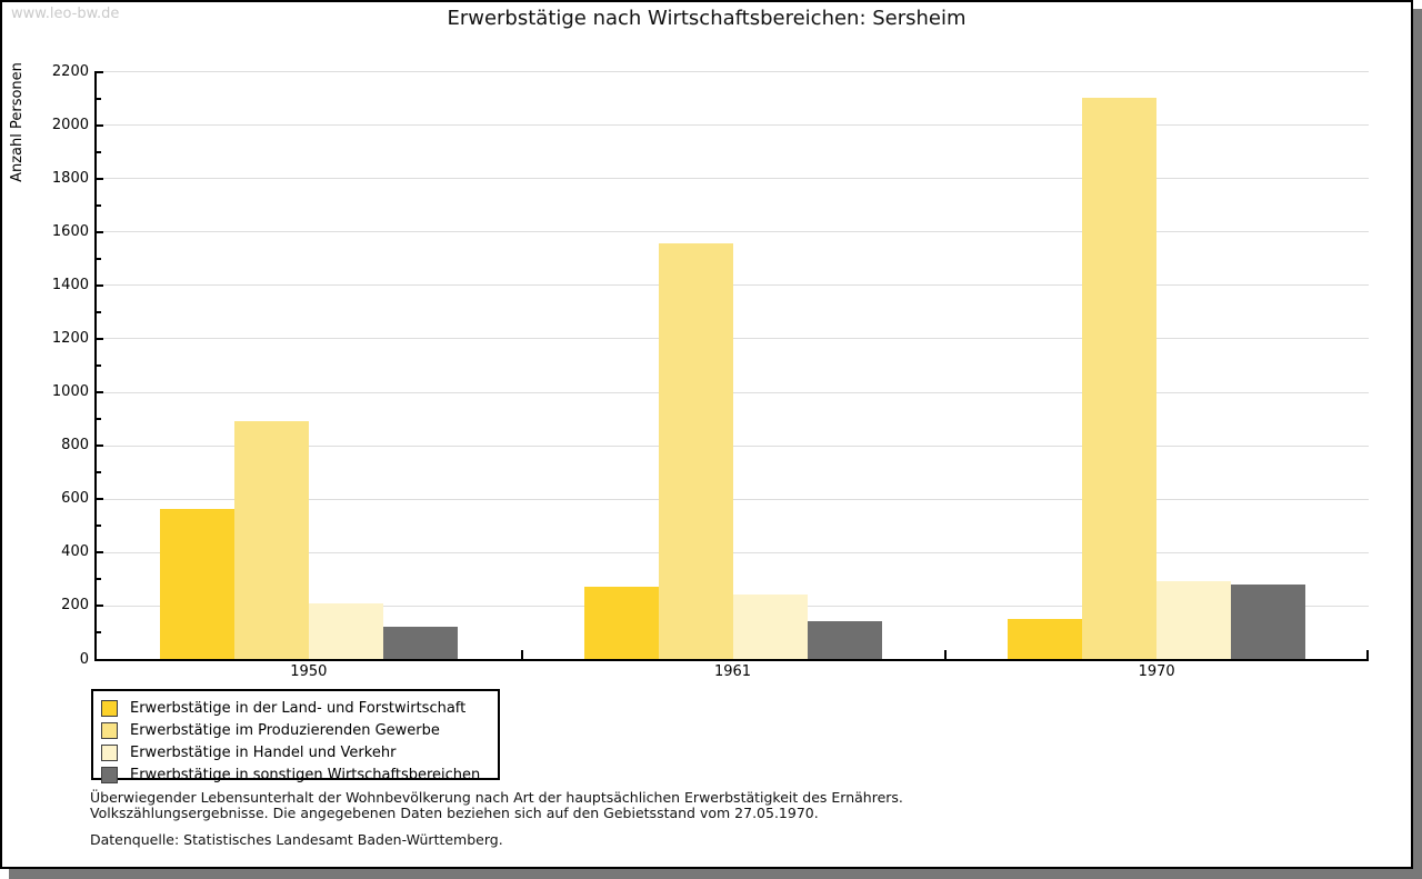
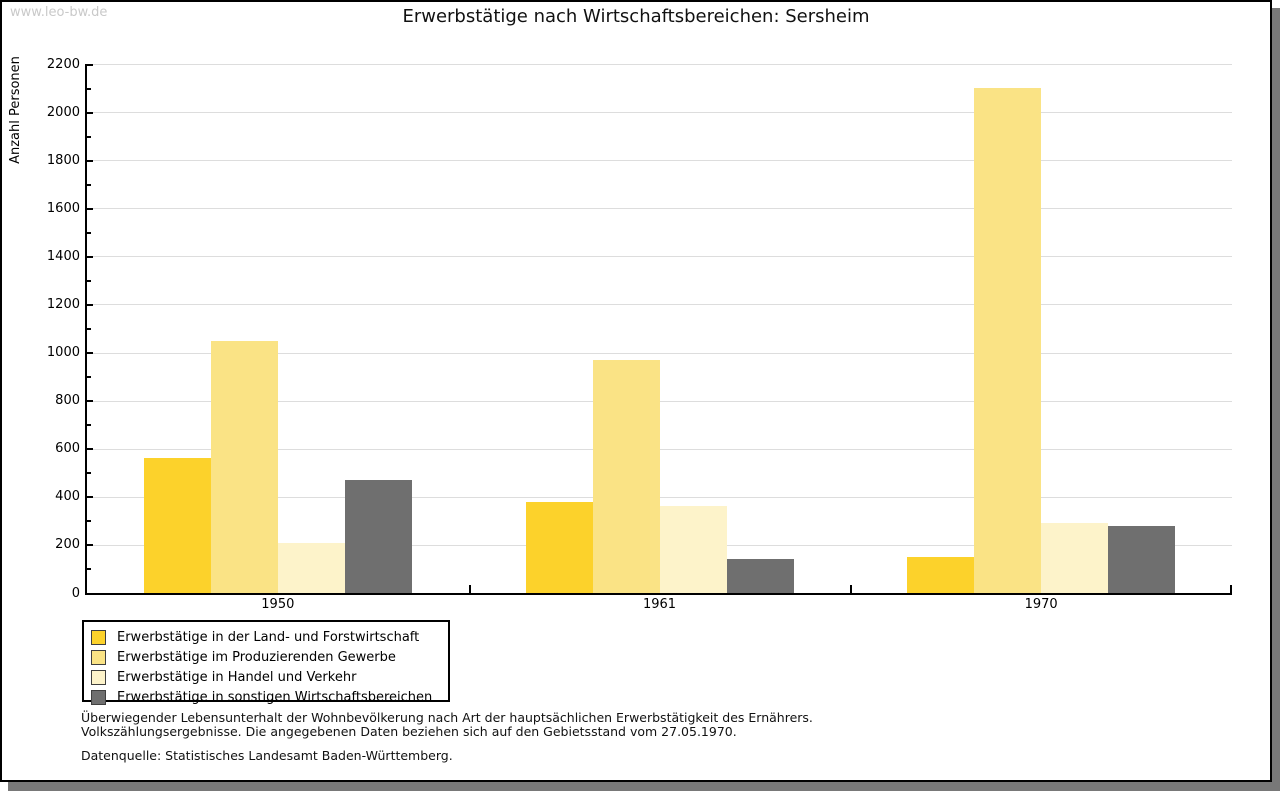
Erwerbstätige im Produzierenden Gewerbe/1950: 890 -> 1050
Erwerbstätige in sonstigen Wirtschaftsbereichen/1950: 120 -> 470
Erwerbstätige in der Land- und Forstwirtschaft/1961: 270 -> 380
Erwerbstätige im Produzierenden Gewerbe/1961: 1560 -> 970
Erwerbstätige in Handel und Verkehr/1961: 240 -> 360
